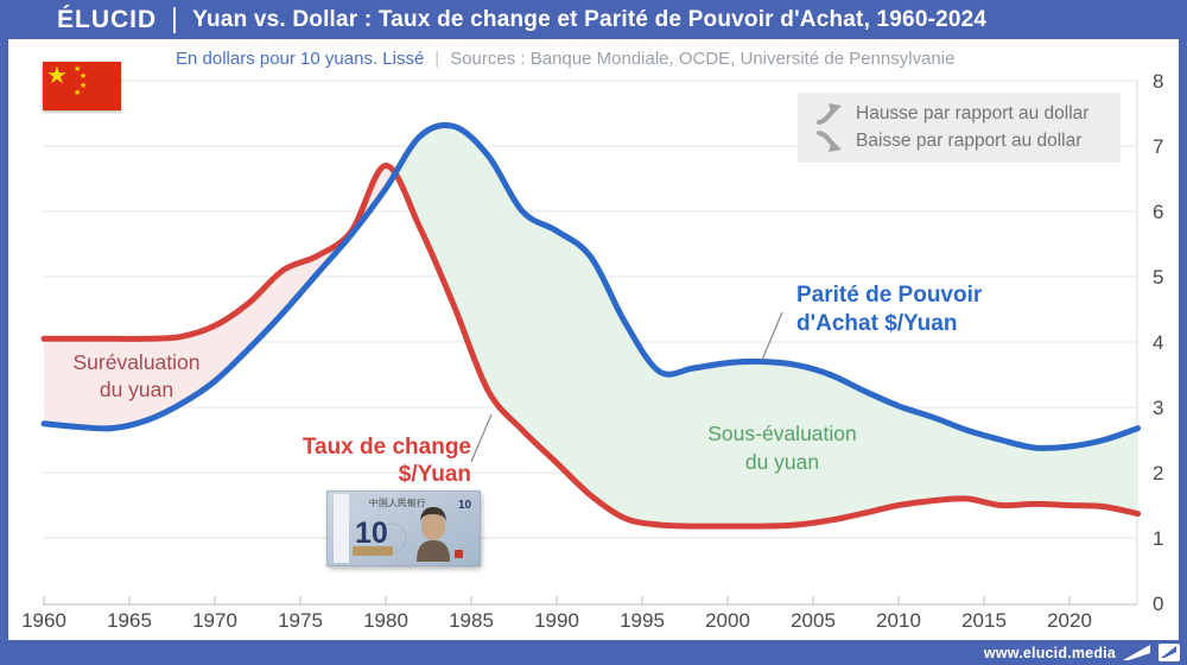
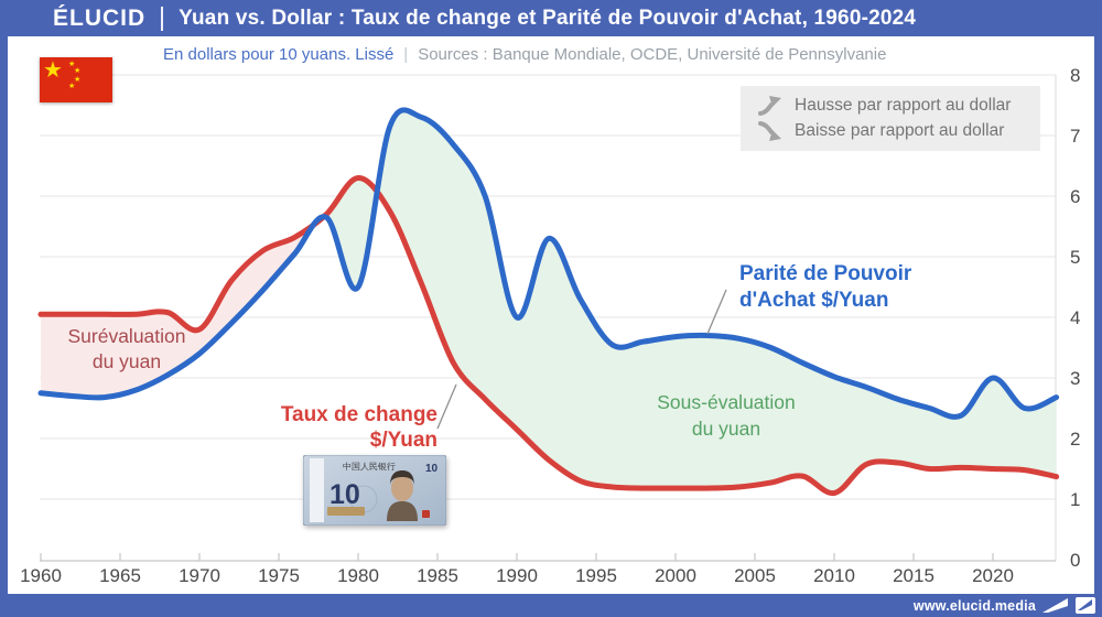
Taux de change $/Yuan/1970: 4.2 -> 3.8
Taux de change $/Yuan/1980: 6.7 -> 6.3
Parité de Pouvoir d'Achat $/Yuan/1980: 6.3 -> 4.5
Parité de Pouvoir d'Achat $/Yuan/1990: 5.7 -> 4.0
Taux de change $/Yuan/2010: 1.5 -> 1.1
Parité de Pouvoir d'Achat $/Yuan/2020: 2.4 -> 3.0
